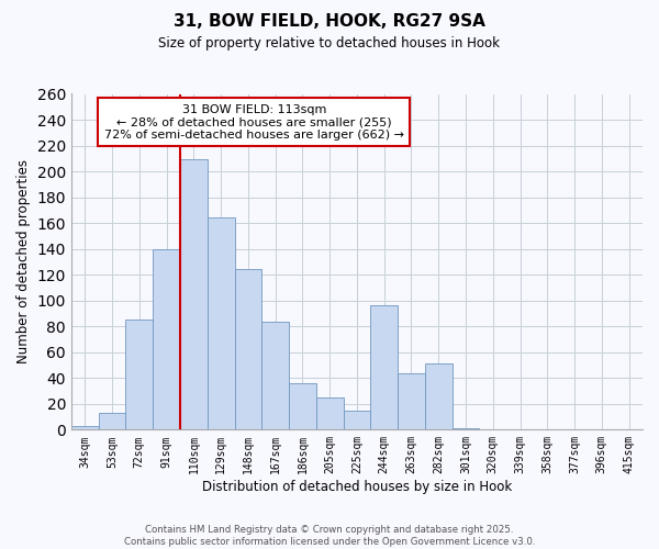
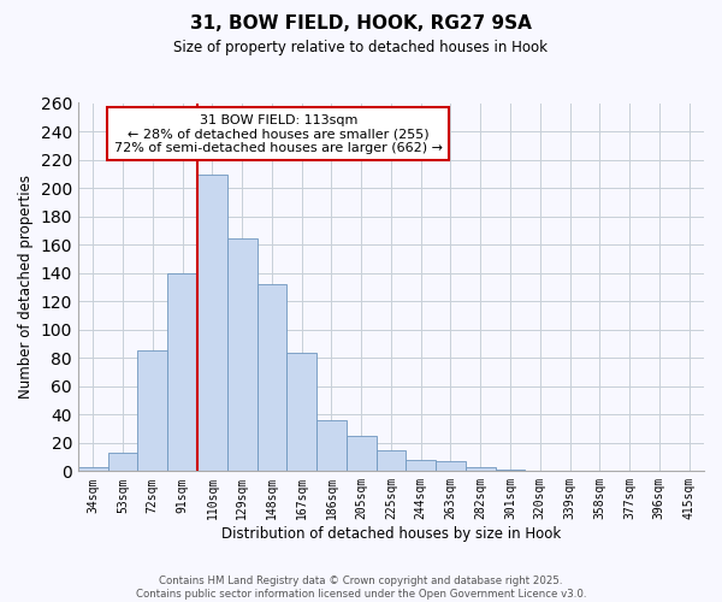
148sqm: 124 -> 132
244sqm: 96 -> 8
263sqm: 44 -> 7
282sqm: 51 -> 3
